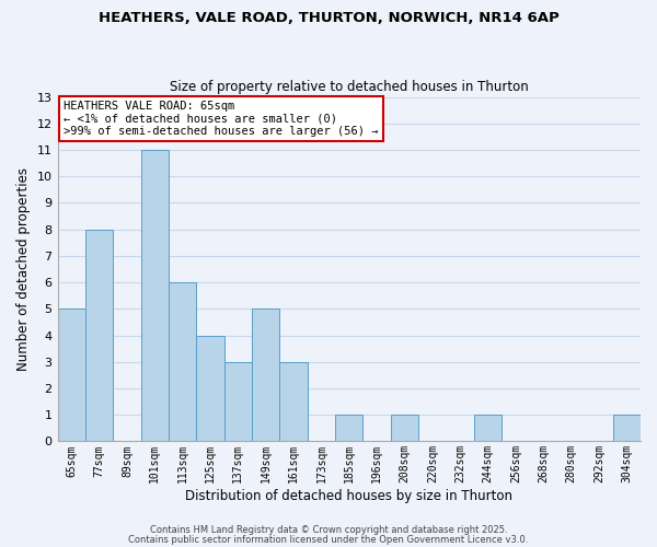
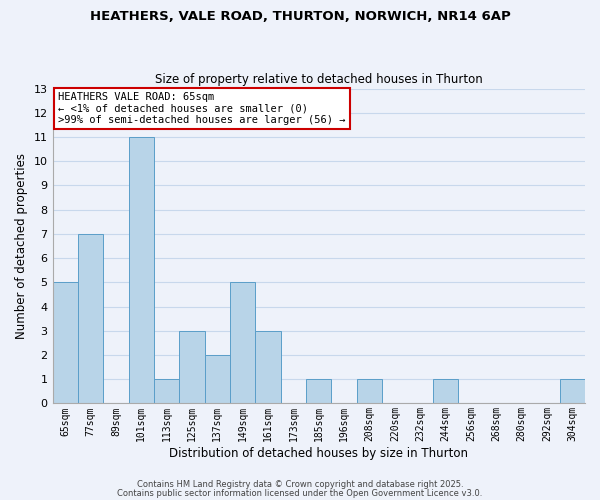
77sqm: 8 -> 7
113sqm: 6 -> 1
125sqm: 4 -> 3
137sqm: 3 -> 2
